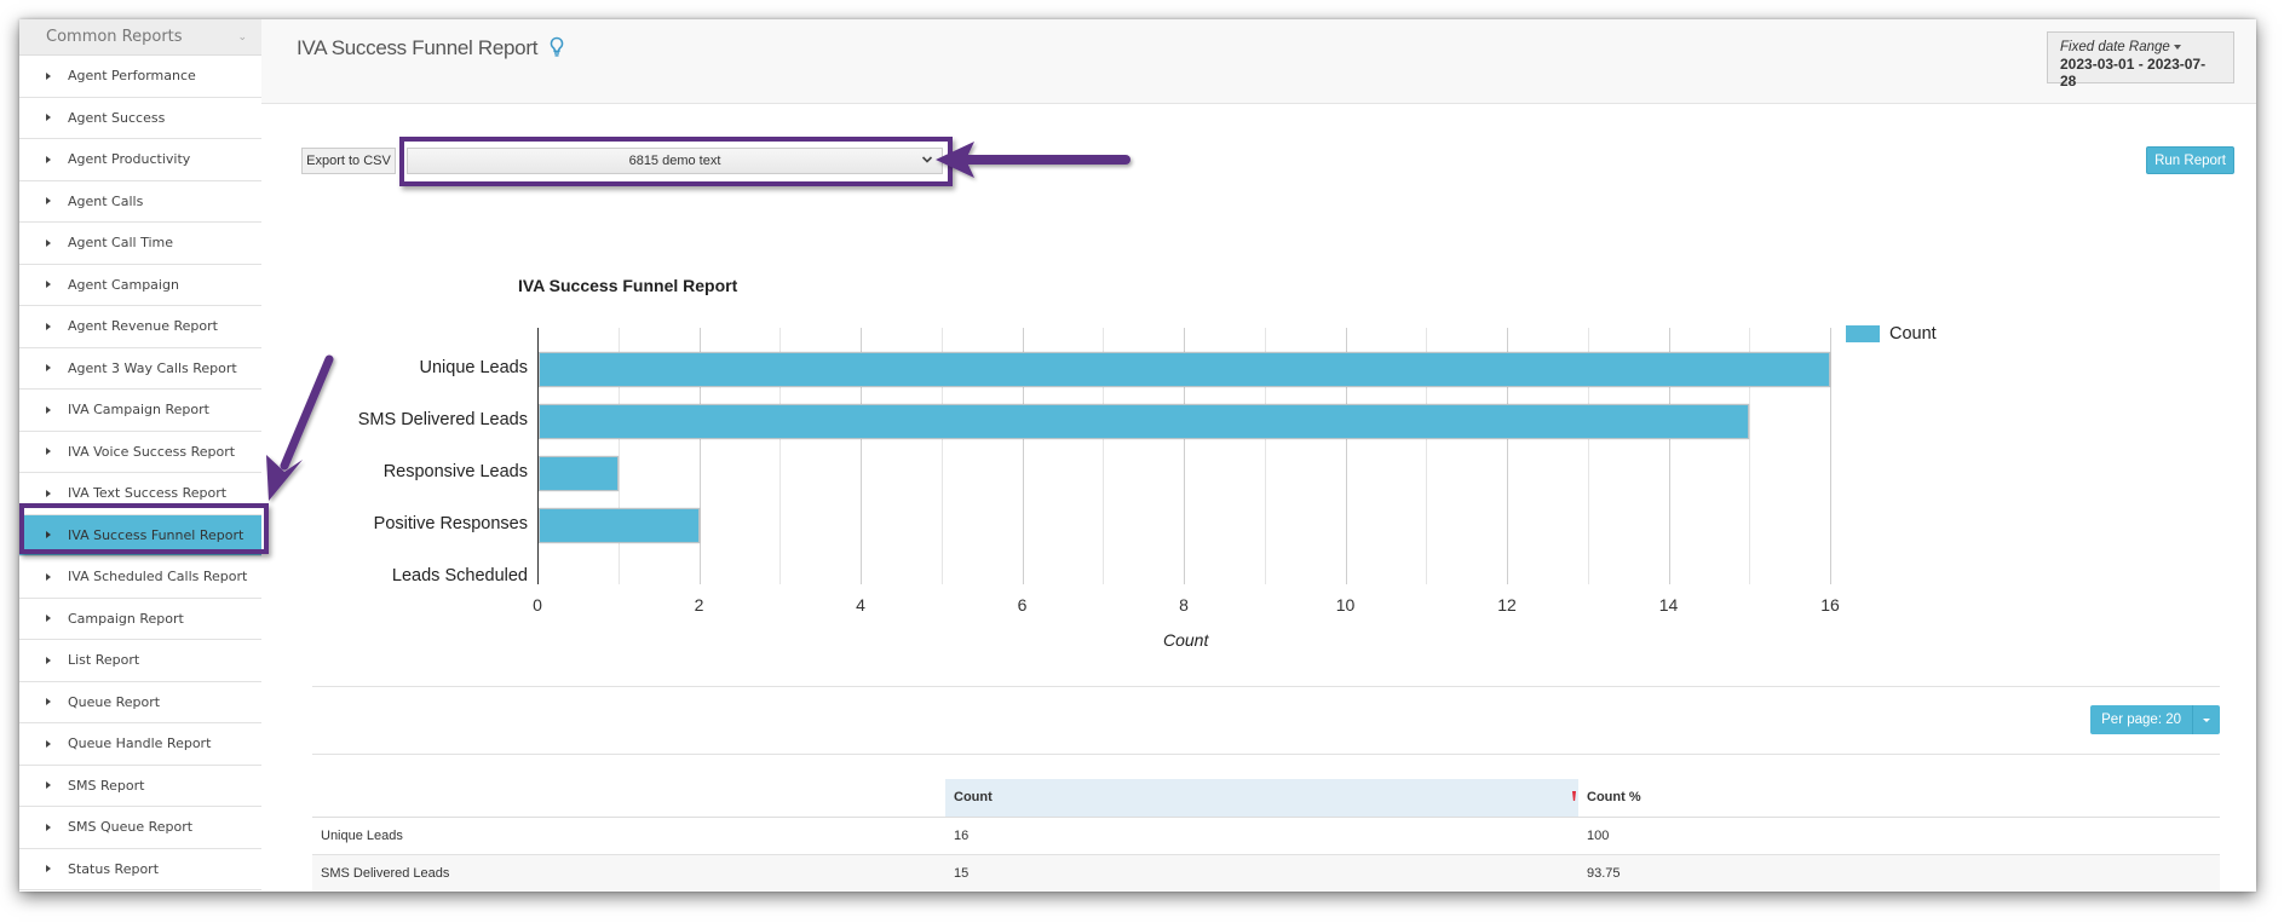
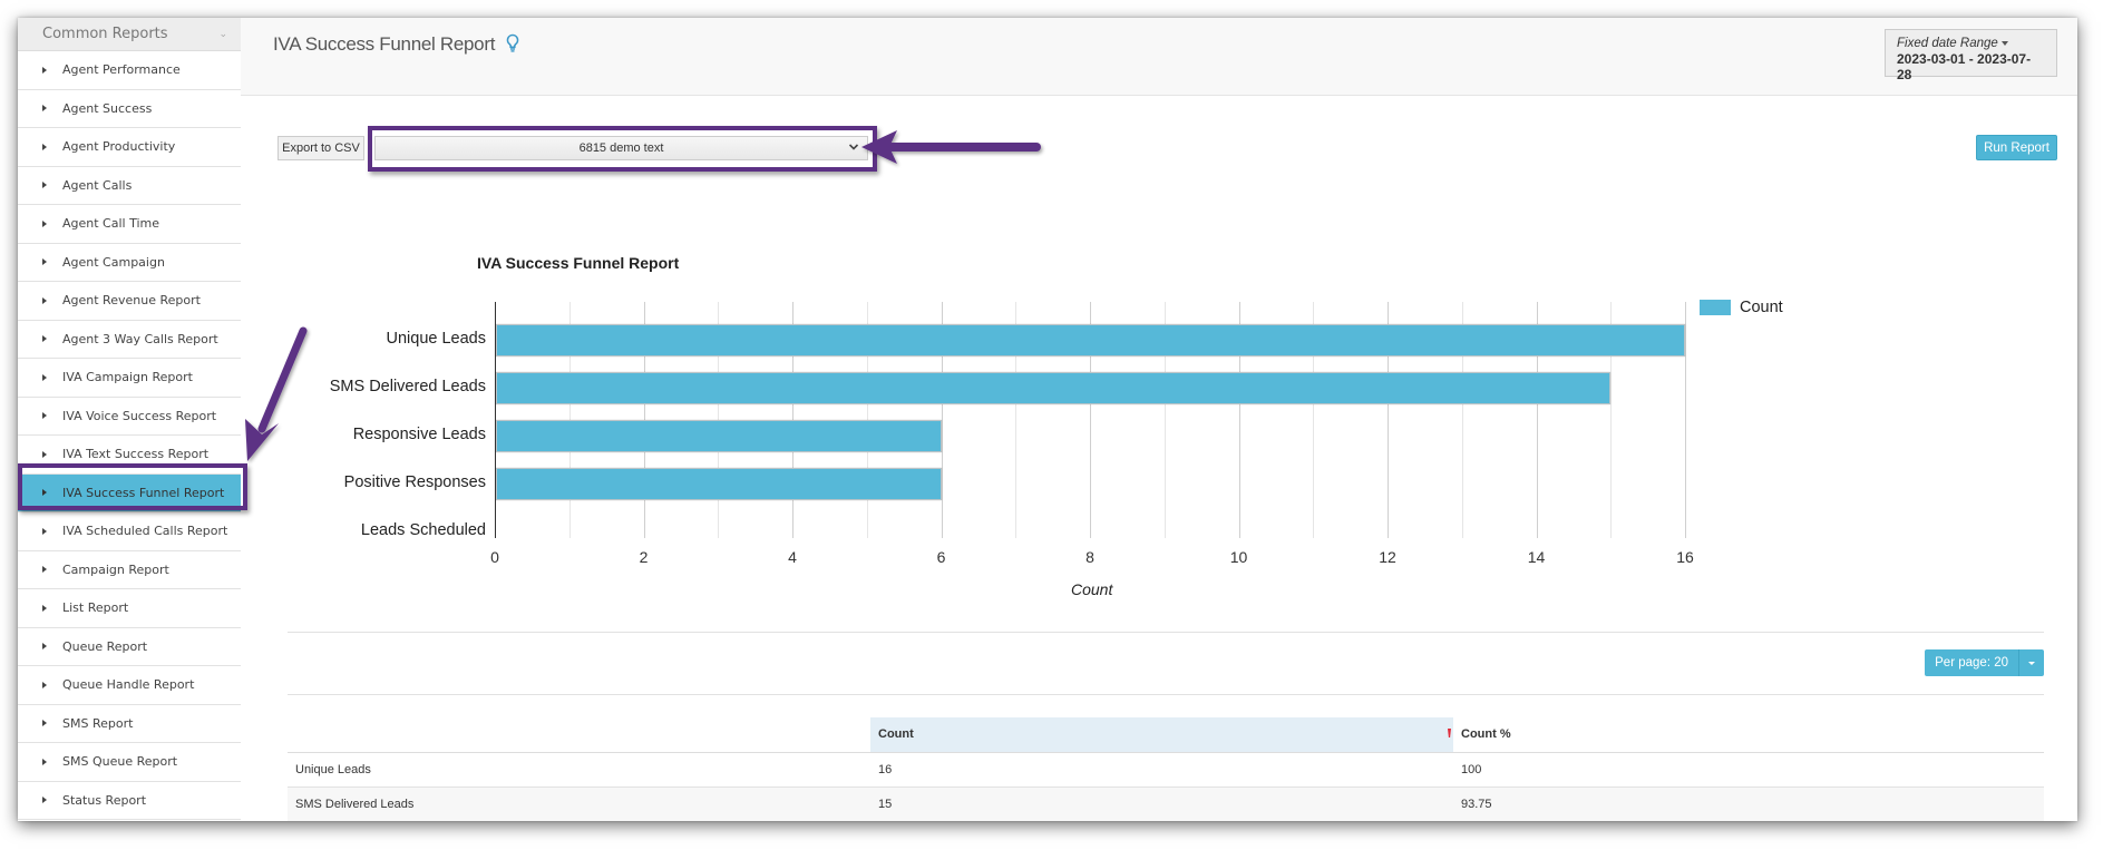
Responsive Leads: 1 -> 6
Positive Responses: 2 -> 6
